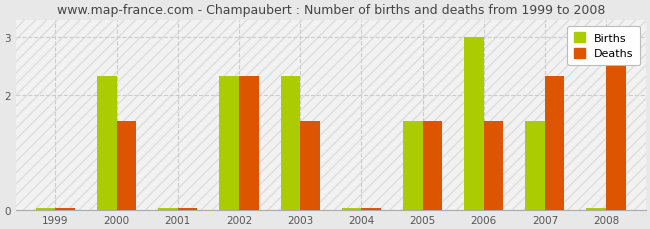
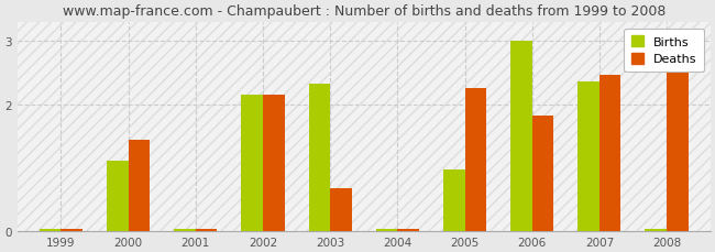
Births/2000: 2.33 -> 1.12
Deaths/2000: 1.55 -> 1.44
Births/2002: 2.33 -> 2.16
Deaths/2002: 2.33 -> 2.16
Deaths/2003: 1.55 -> 0.68
Births/2005: 1.55 -> 0.98
Deaths/2005: 1.55 -> 2.26
Deaths/2006: 1.55 -> 1.82
Births/2007: 1.55 -> 2.36
Deaths/2007: 2.33 -> 2.46
